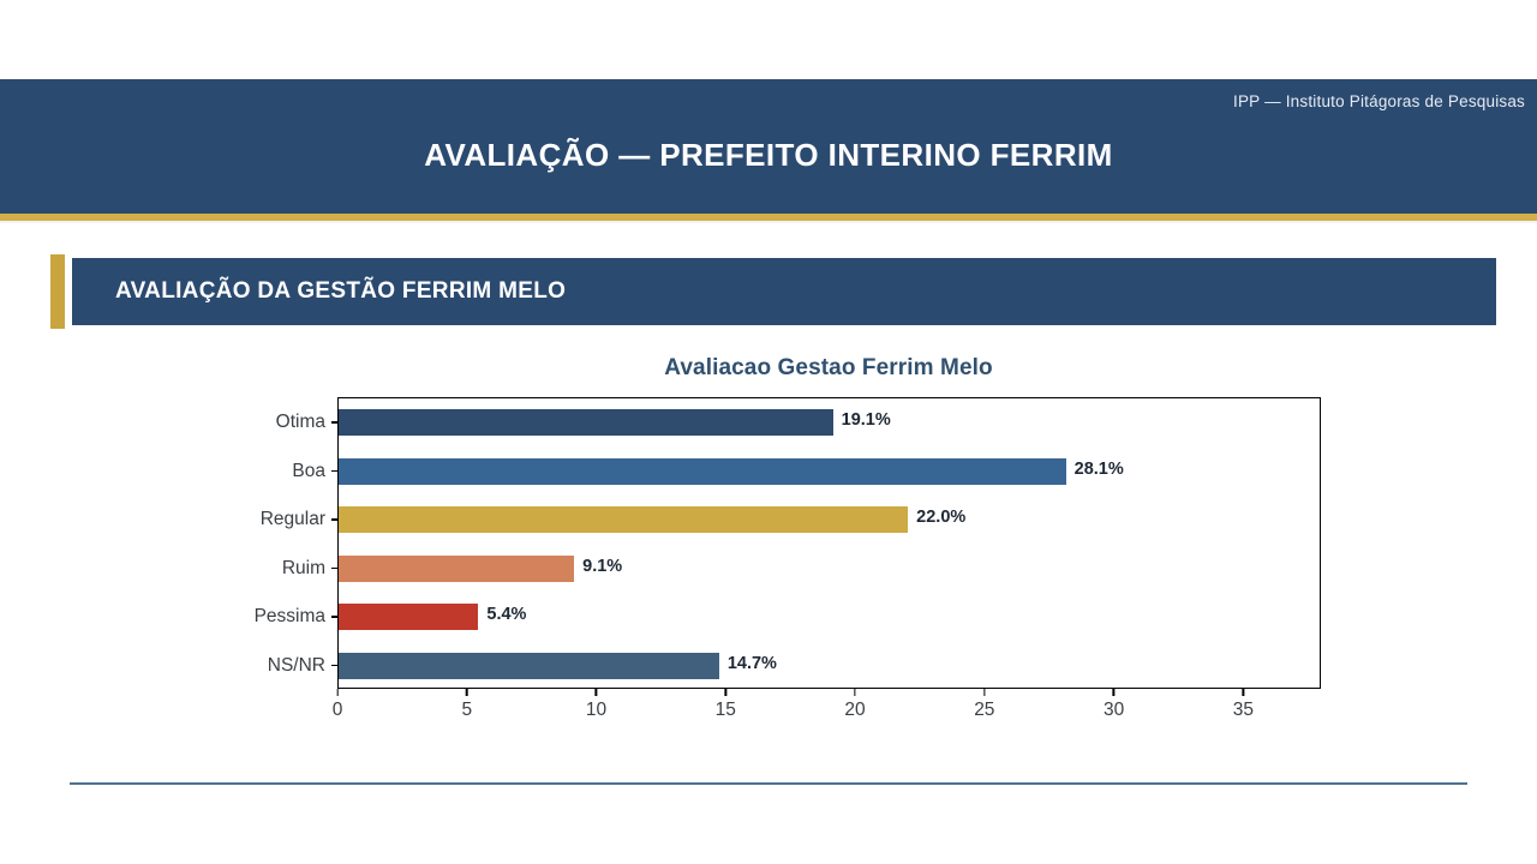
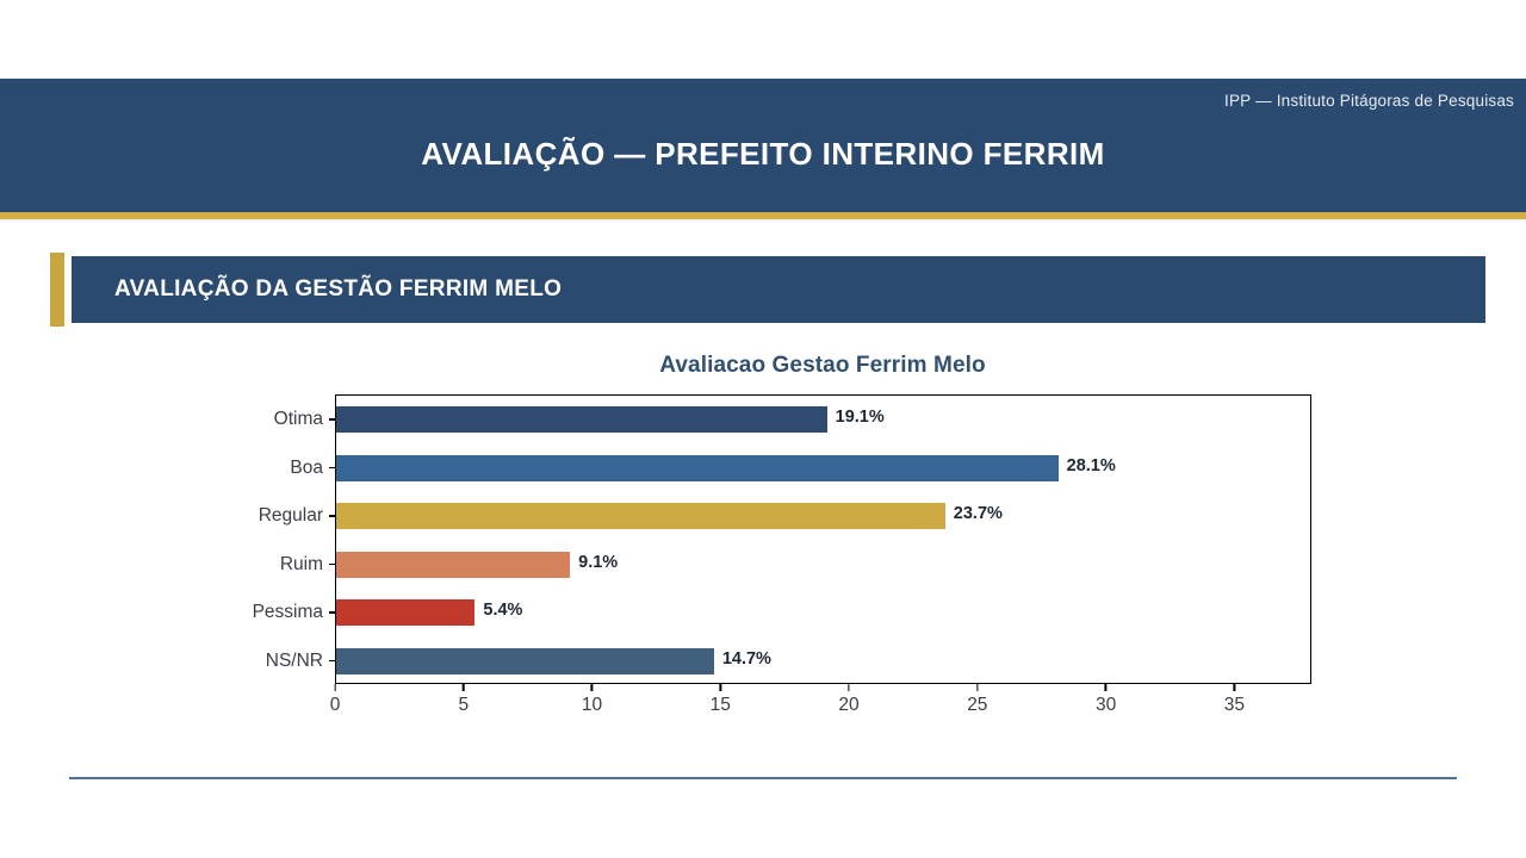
Regular: 22.0% -> 23.7%
